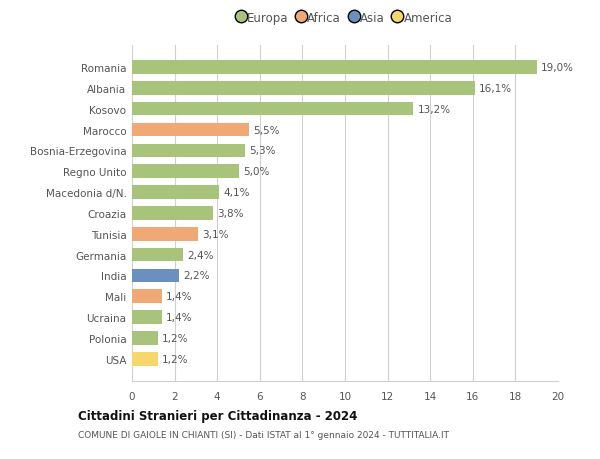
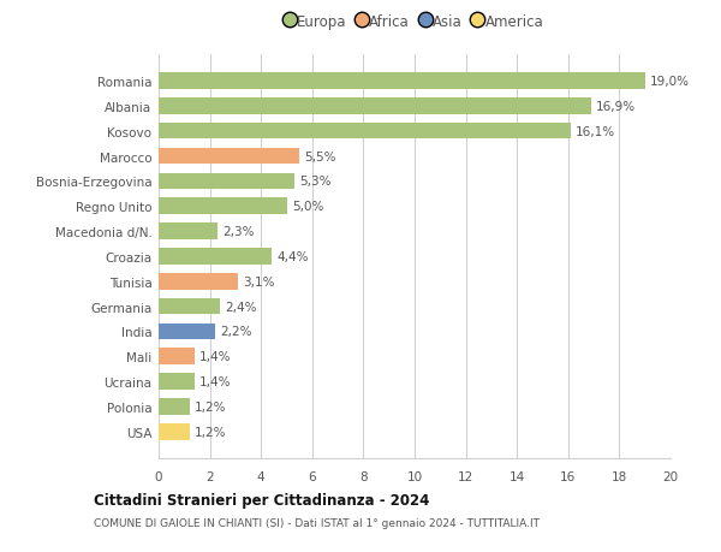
Albania: 16,1% -> 16,9%
Kosovo: 13,2% -> 16,1%
Macedonia d/N.: 4,1% -> 2,3%
Croazia: 3,8% -> 4,4%
